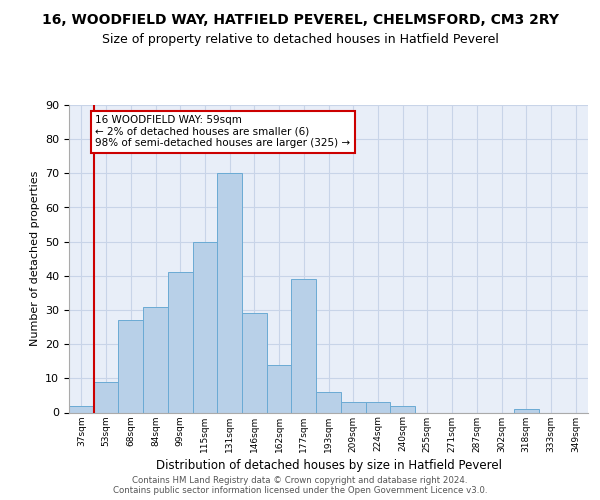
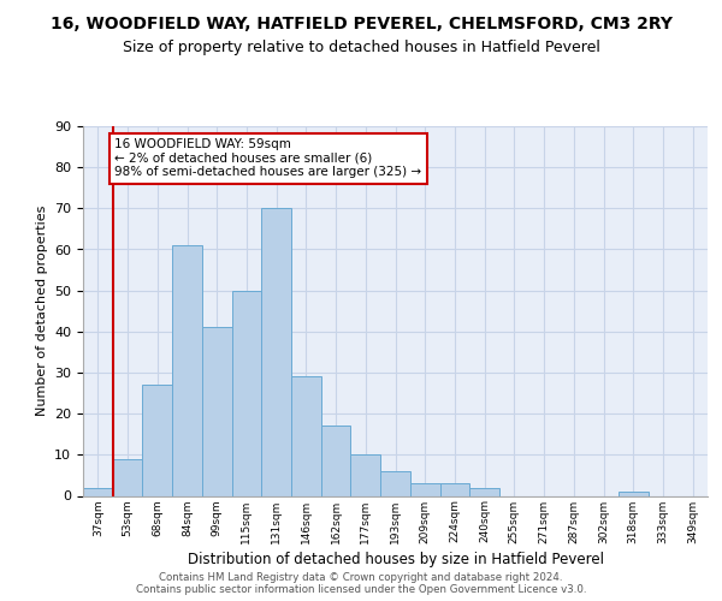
84sqm: 31 -> 61
162sqm: 14 -> 17
177sqm: 39 -> 10
